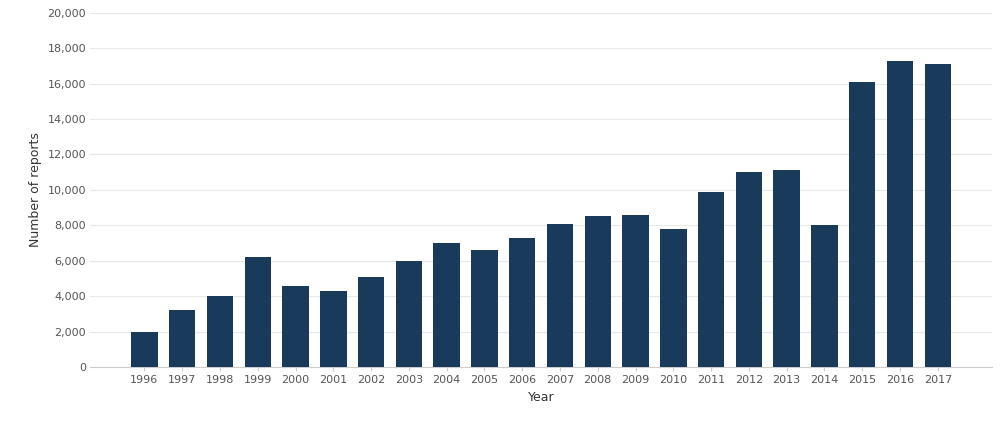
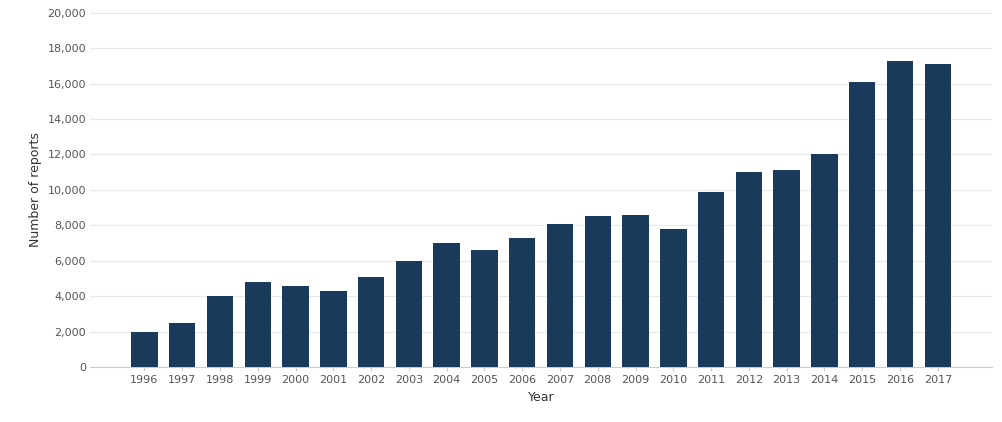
1997: 3,200 -> 2,500
1999: 6,200 -> 4,800
2014: 8,000 -> 12,000
